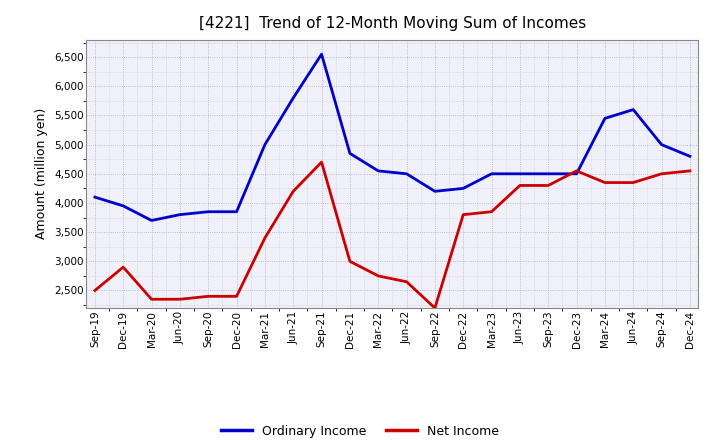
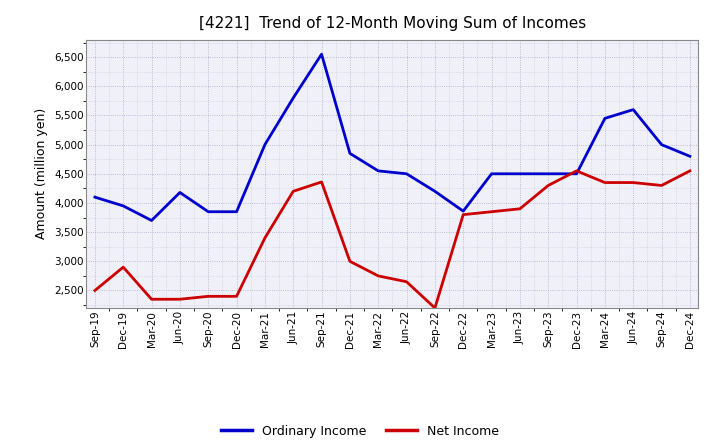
Ordinary Income/Jun-20: 3,800 -> 4,180
Net Income/Sep-21: 4,700 -> 4,360
Ordinary Income/Dec-22: 4,250 -> 3,860
Net Income/Jun-23: 4,300 -> 3,900
Net Income/Sep-24: 4,500 -> 4,300
